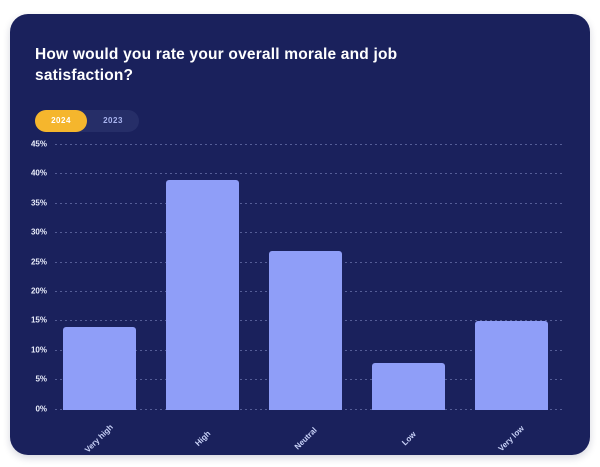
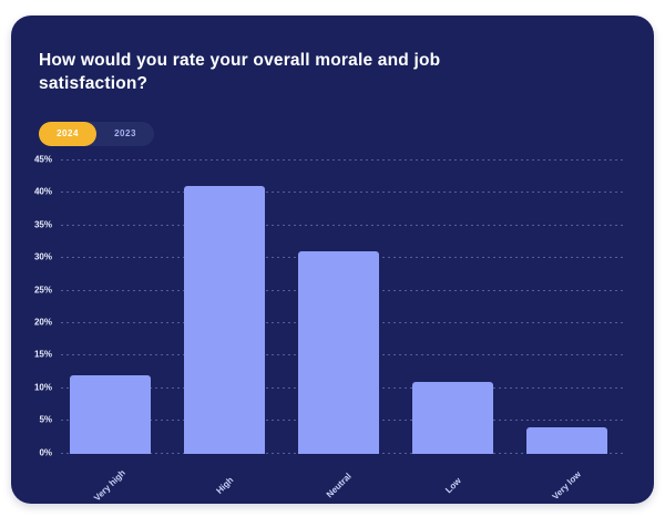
Very high: 14% -> 12%
High: 39% -> 41%
Neutral: 27% -> 31%
Low: 8% -> 11%
Very low: 15% -> 4%
